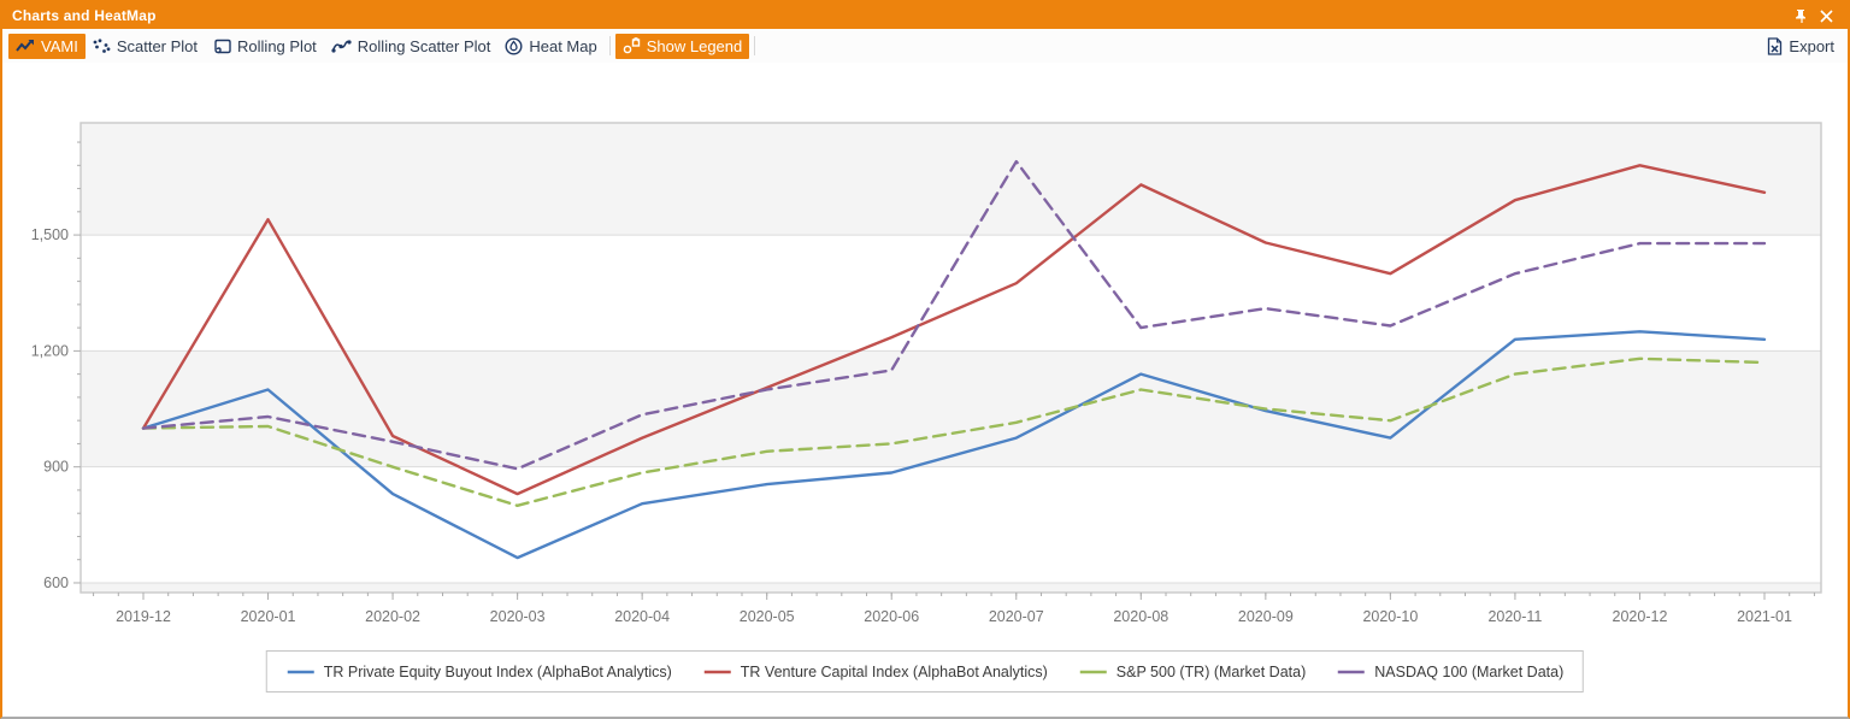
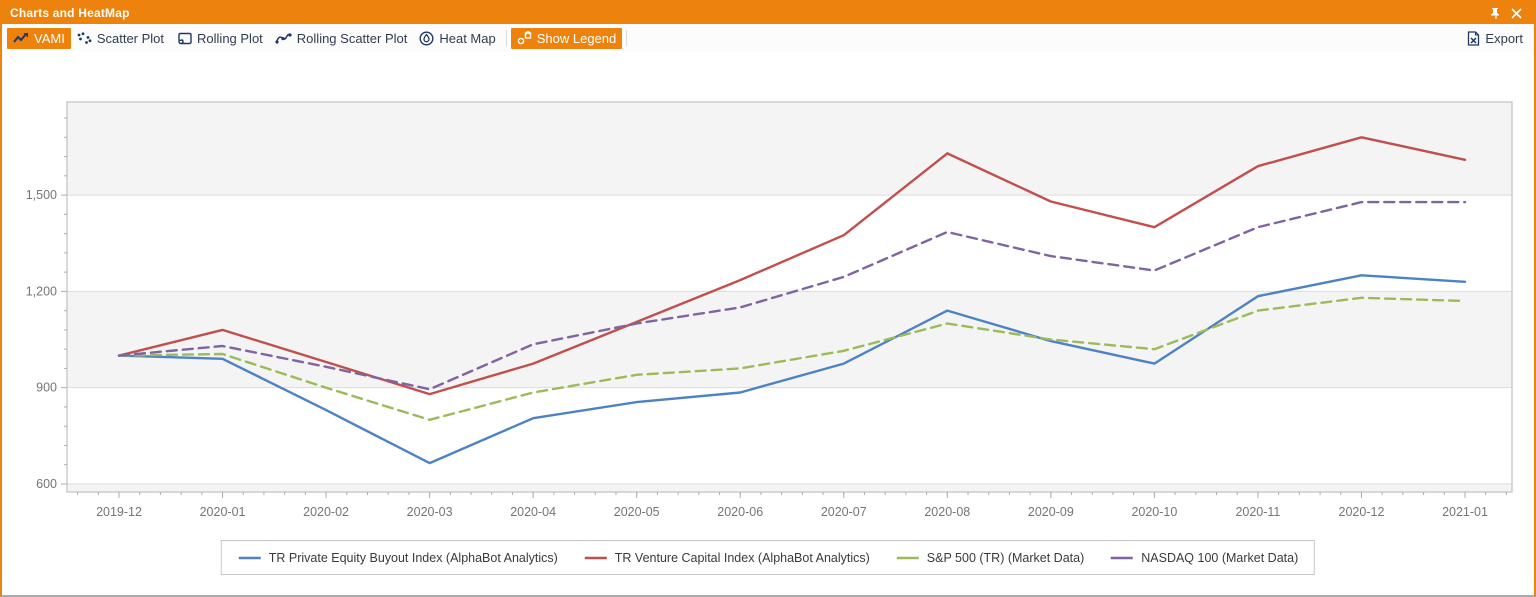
TR Private Equity Buyout Index (AlphaBot Analytics)/2020-01: 1100 -> 990
TR Venture Capital Index (AlphaBot Analytics)/2020-01: 1540 -> 1080
TR Venture Capital Index (AlphaBot Analytics)/2020-03: 830 -> 880
NASDAQ 100 (Market Data)/2020-07: 1690 -> 1240
NASDAQ 100 (Market Data)/2020-08: 1260 -> 1380
TR Private Equity Buyout Index (AlphaBot Analytics)/2020-11: 1230 -> 1180
